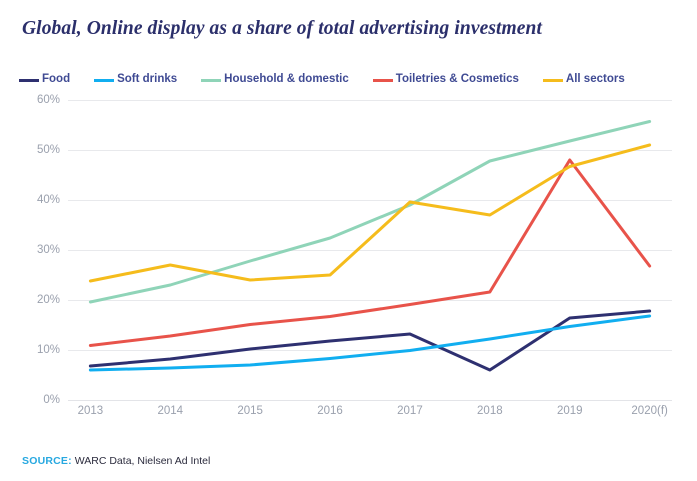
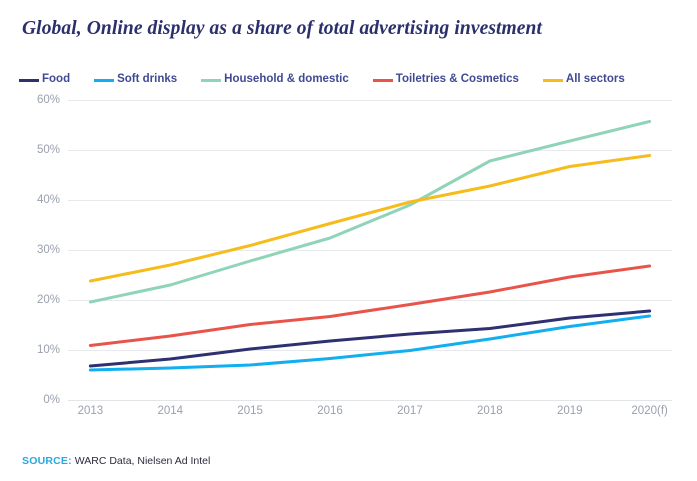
All sectors/2015: 24% -> 31%
All sectors/2016: 25% -> 35%
Food/2018: 6% -> 14%
All sectors/2018: 37% -> 43%
Toiletries & Cosmetics/2019: 48% -> 25%
All sectors/2020(f): 51% -> 49%
